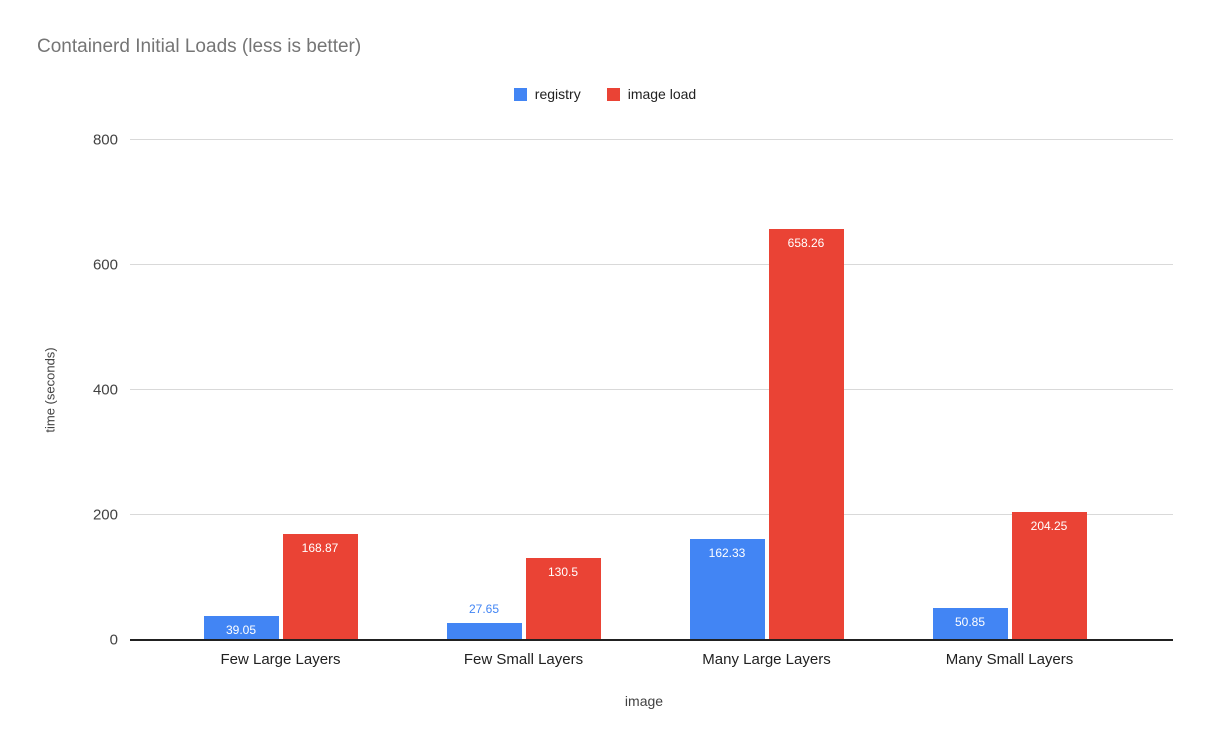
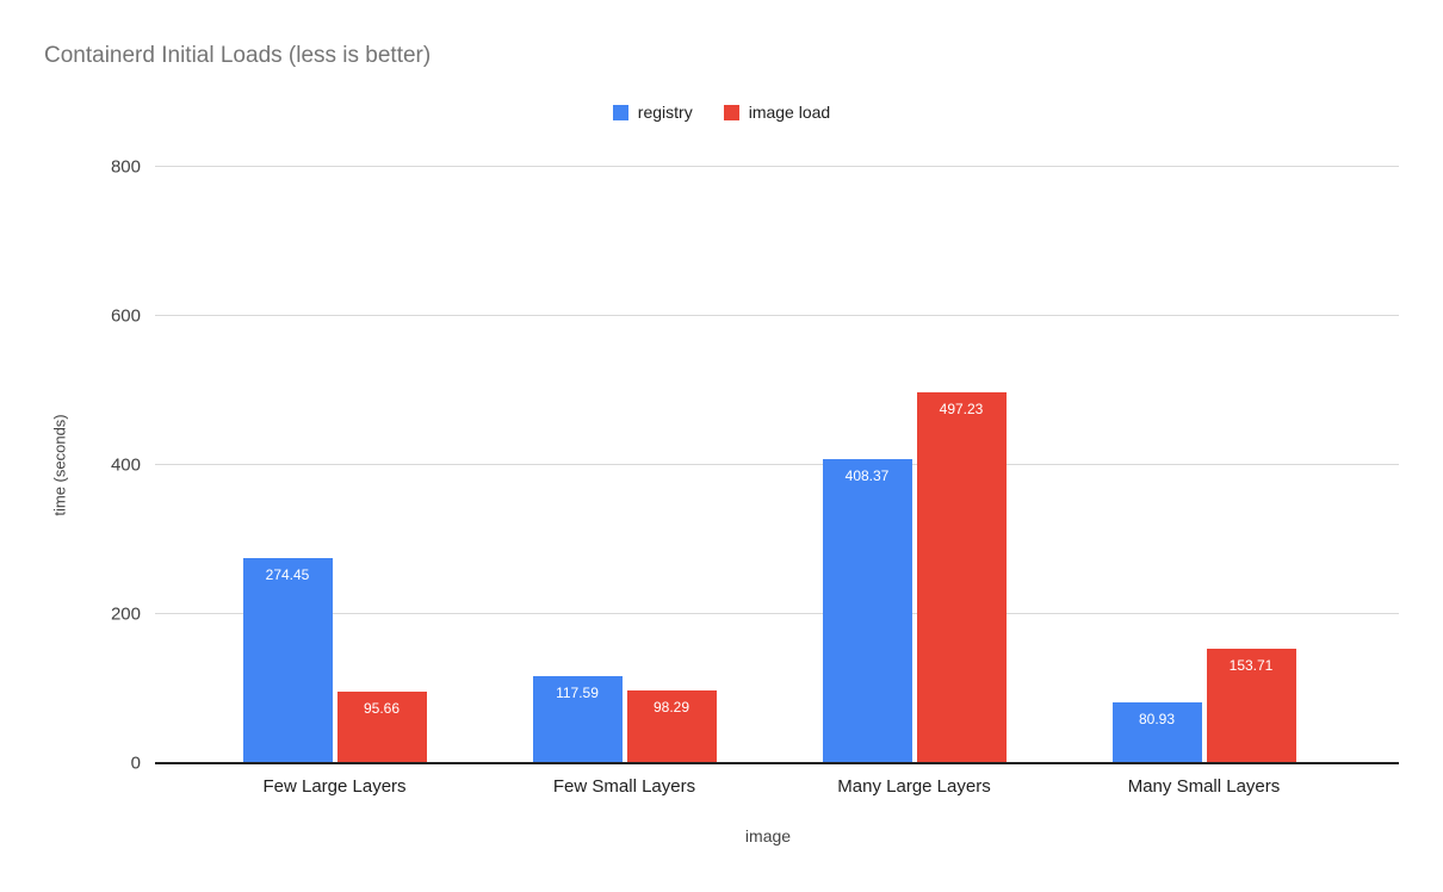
registry/Few Large Layers: 39.05 -> 274.45
image load/Few Large Layers: 168.87 -> 95.66
registry/Few Small Layers: 27.65 -> 117.59
image load/Few Small Layers: 130.5 -> 98.29
registry/Many Large Layers: 162.33 -> 408.37
image load/Many Large Layers: 658.26 -> 497.23
registry/Many Small Layers: 50.85 -> 80.93
image load/Many Small Layers: 204.25 -> 153.71
